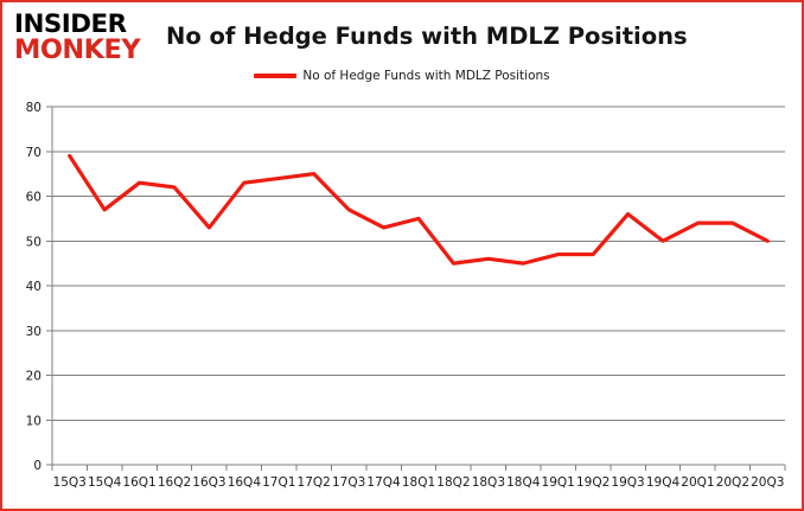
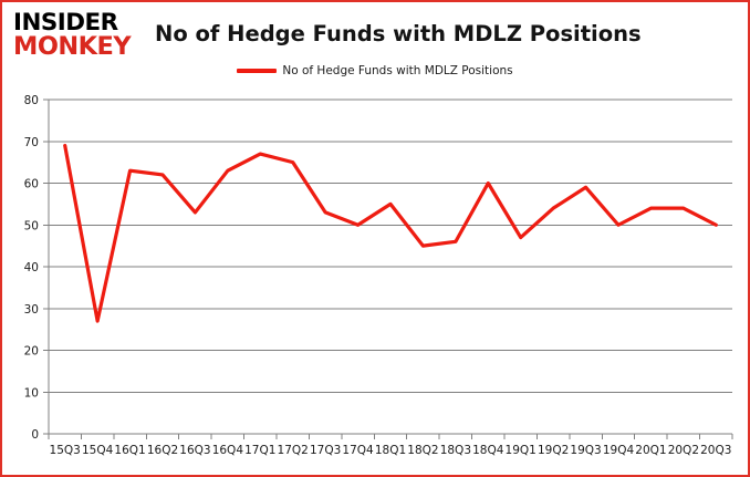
15Q4: 57 -> 27
17Q1: 64 -> 67
17Q3: 57 -> 53
17Q4: 53 -> 50
18Q4: 45 -> 60
19Q2: 47 -> 54
19Q3: 56 -> 59
